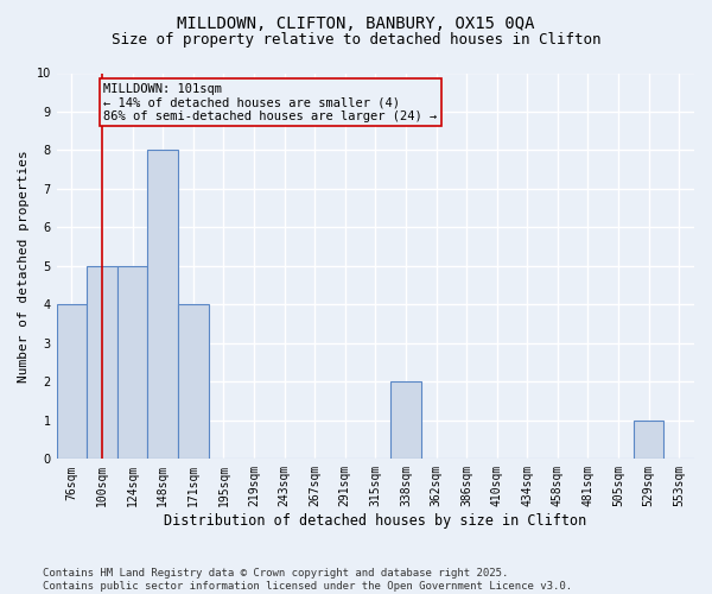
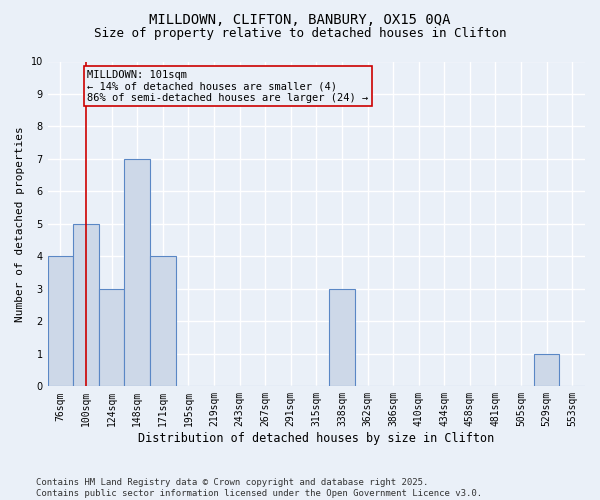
124sqm: 5 -> 3
148sqm: 8 -> 7
338sqm: 2 -> 3
